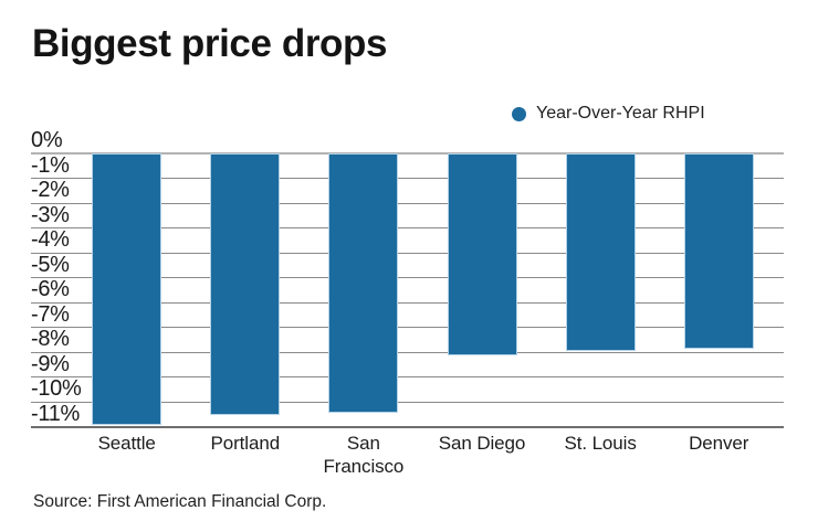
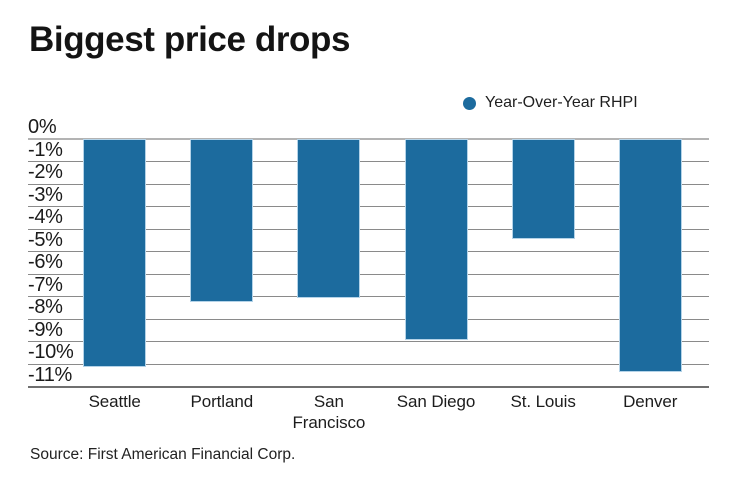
Seattle: -10.9% -> -10.1%
Portland: -10.5% -> -7.2%
San Francisco: -10.4% -> -7.0%
San Diego: -8.1% -> -8.9%
St. Louis: -7.9% -> -4.4%
Denver: -7.8% -> -10.3%
